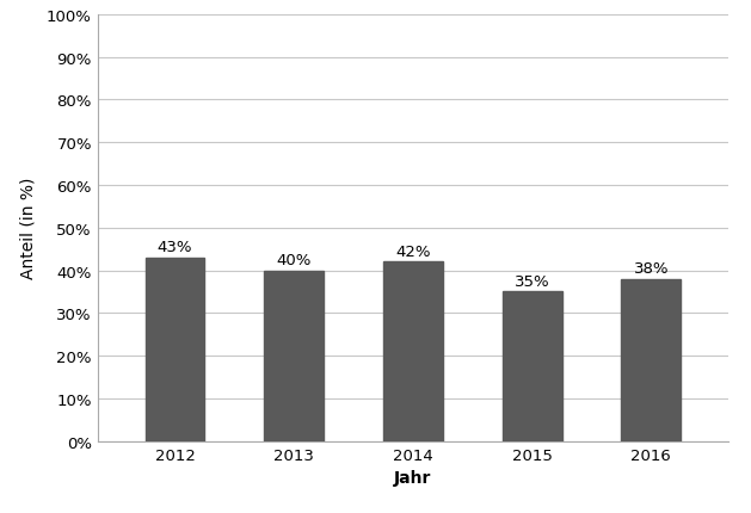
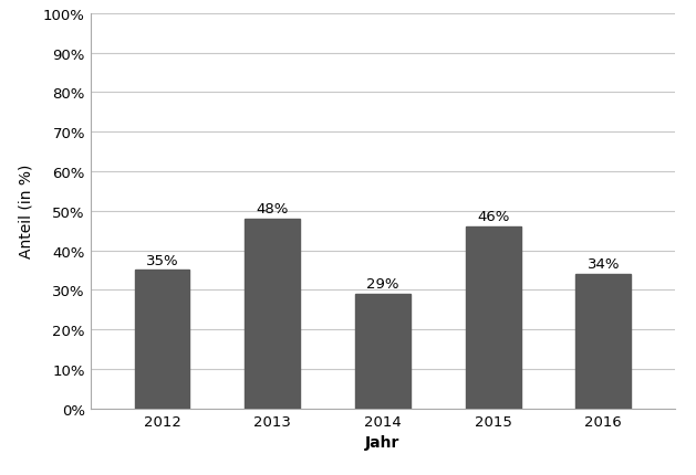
2012: 43% -> 35%
2013: 40% -> 48%
2014: 42% -> 29%
2015: 35% -> 46%
2016: 38% -> 34%
